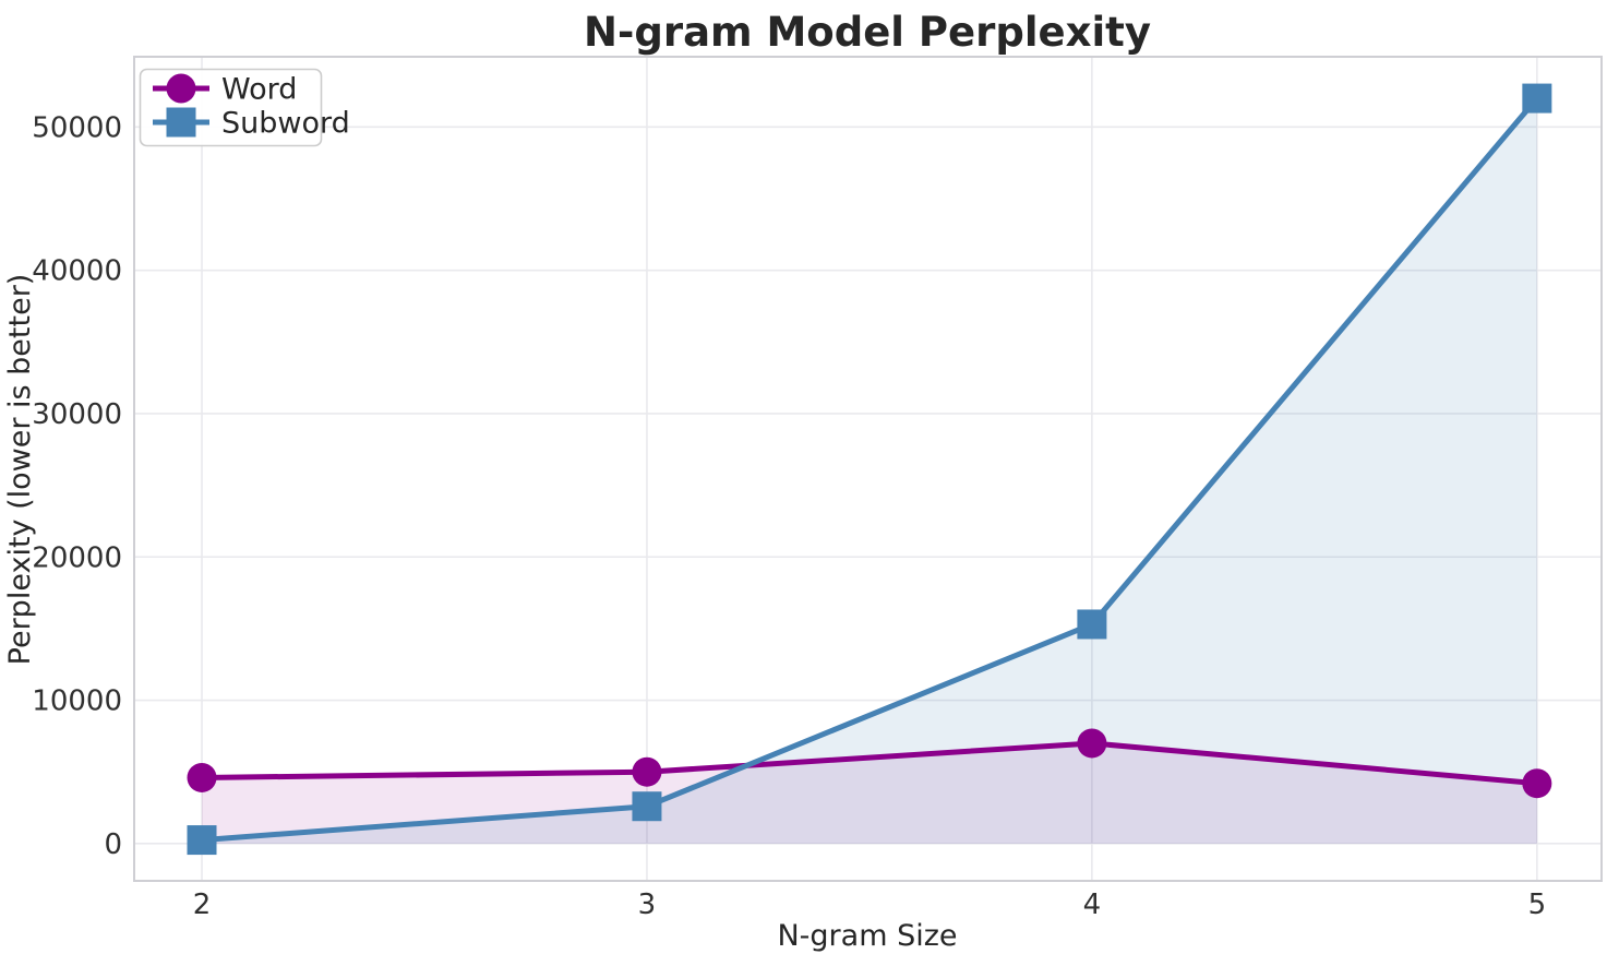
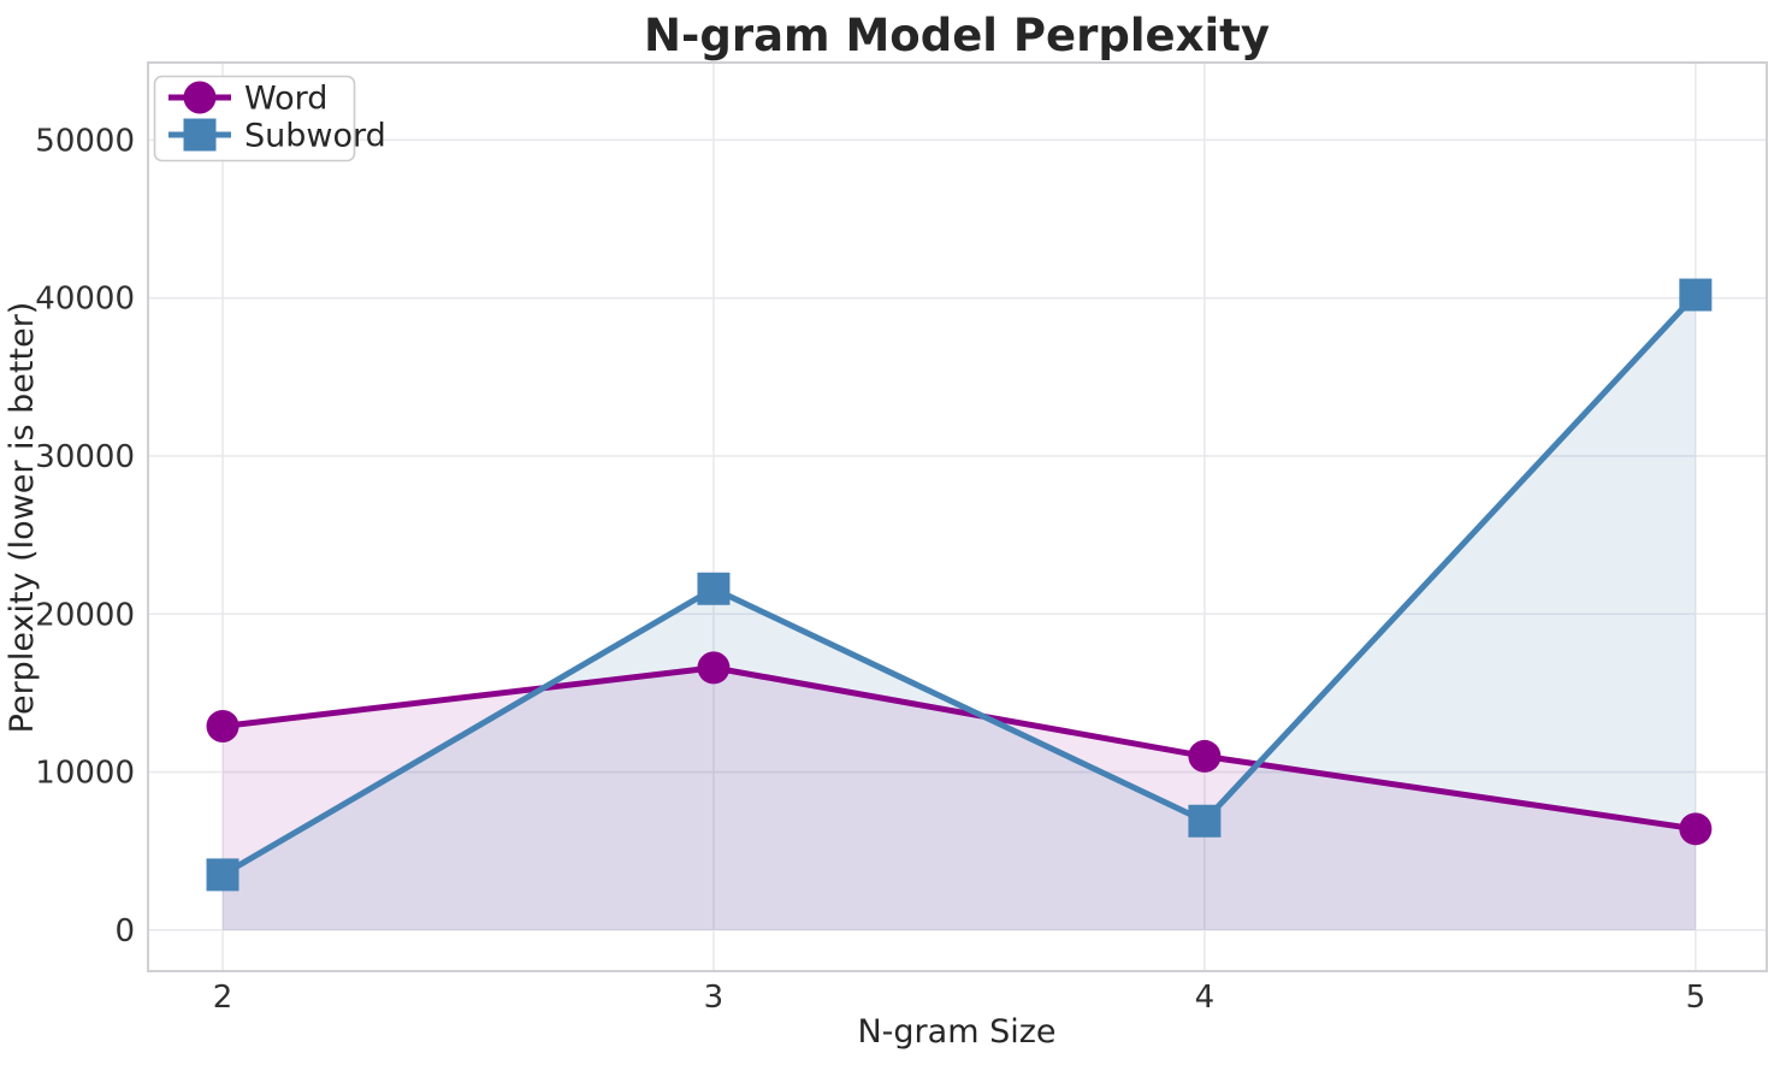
Word/2: 4600 -> 12900
Subword/2: 200 -> 3500
Word/3: 5000 -> 16600
Subword/3: 2600 -> 21600
Word/4: 7000 -> 11000
Subword/4: 15300 -> 6900
Word/5: 4200 -> 6400
Subword/5: 52000 -> 40200
